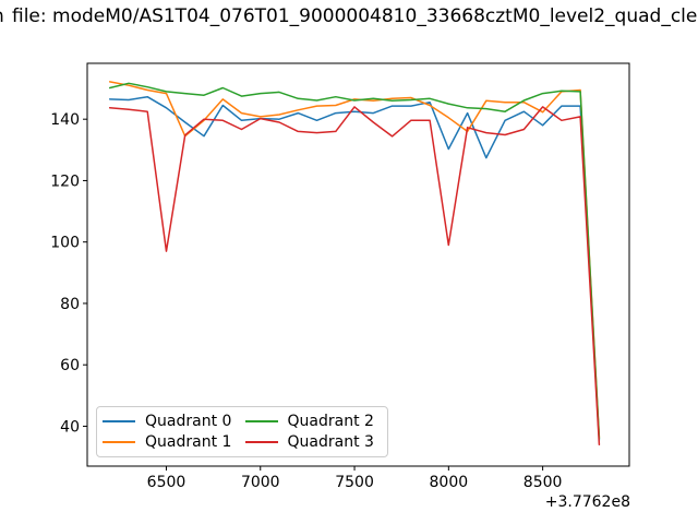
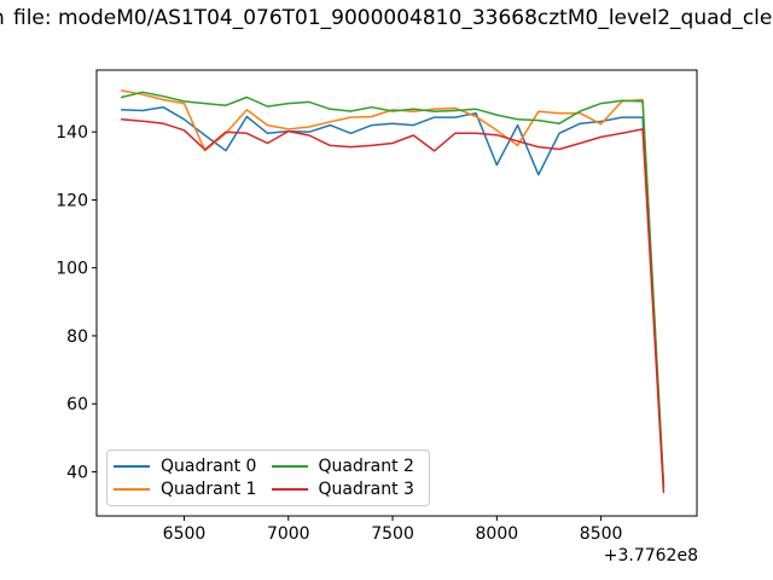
Quadrant 3/6500: 97 -> 140
Quadrant 3/7500: 144 -> 137
Quadrant 3/8000: 99 -> 139
Quadrant 0/8500: 138 -> 143
Quadrant 3/8500: 144 -> 138
